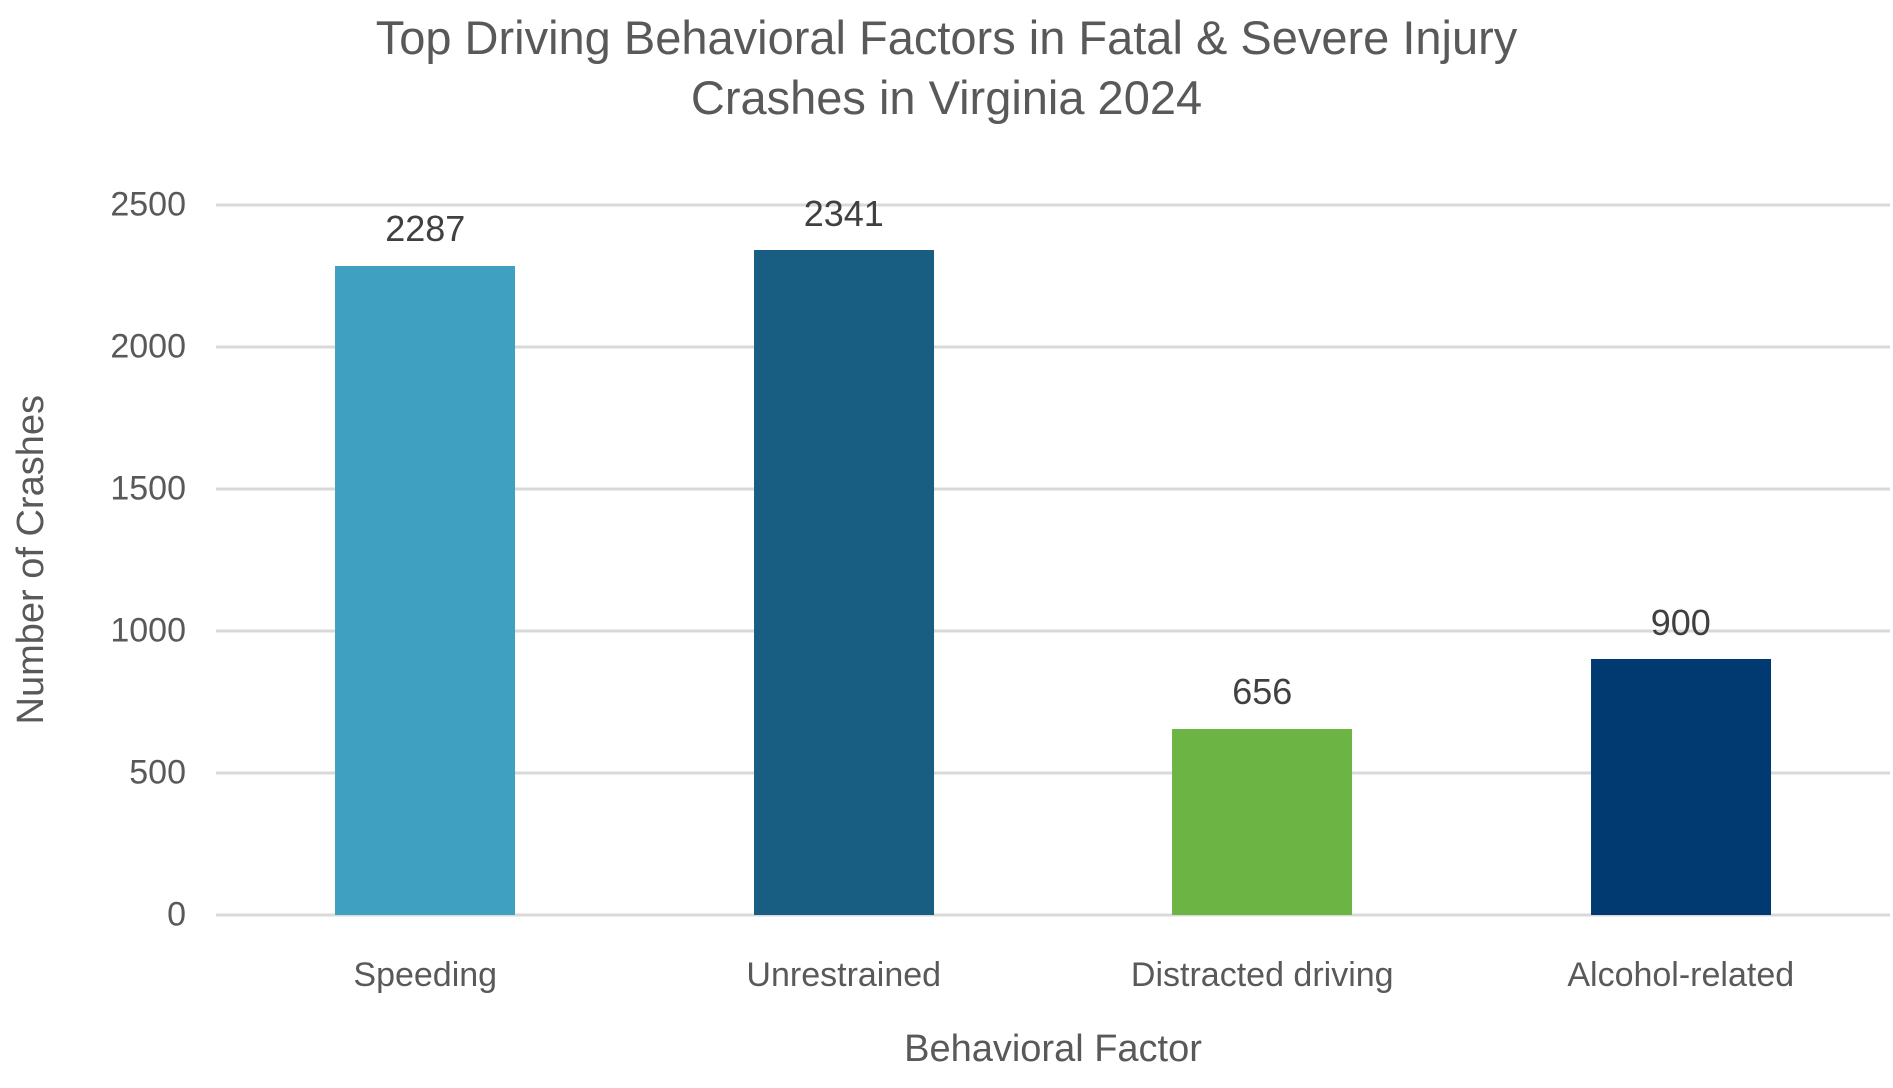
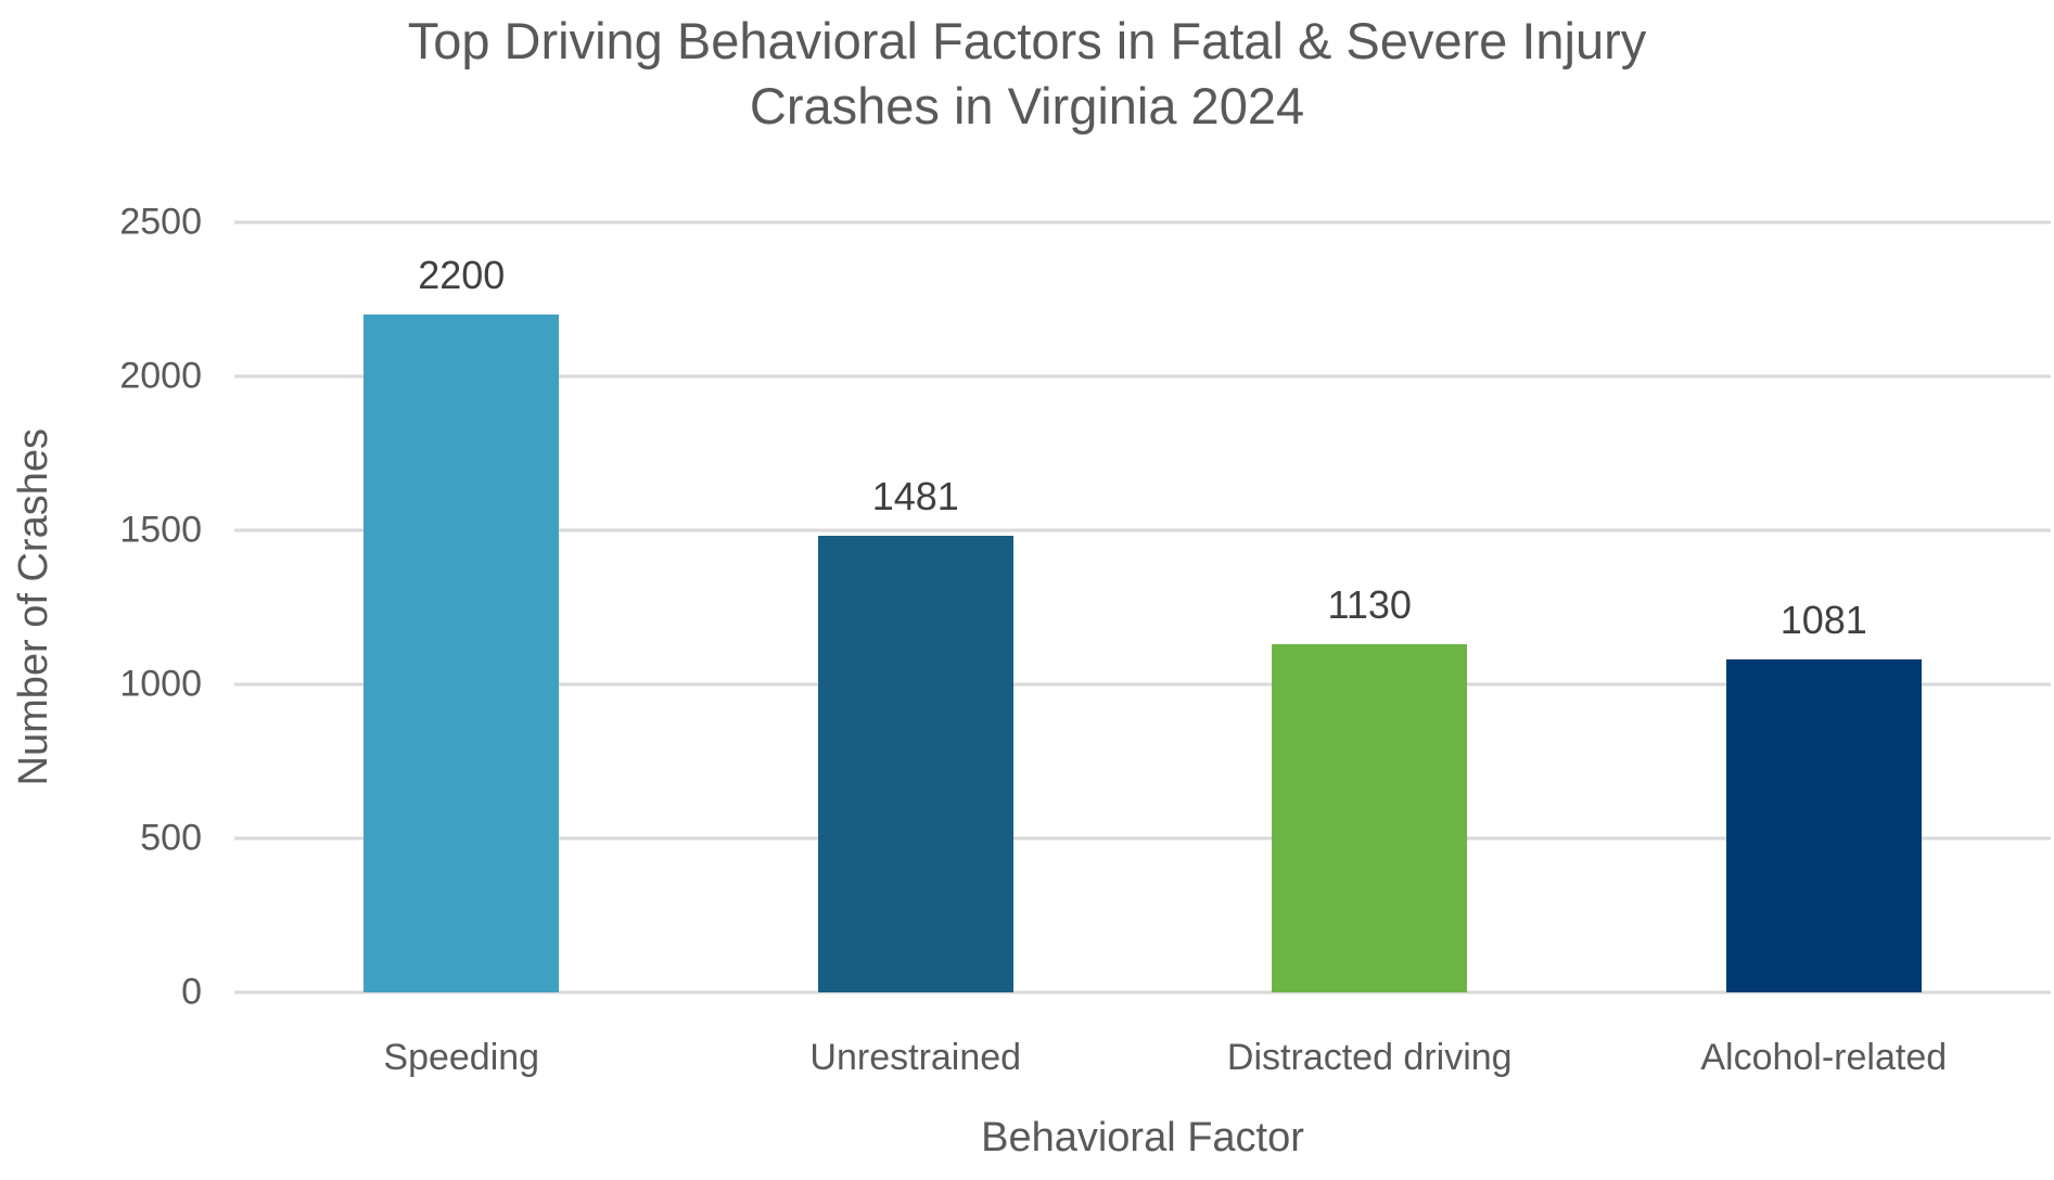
Speeding: 2287 -> 2200
Unrestrained: 2341 -> 1481
Distracted driving: 656 -> 1130
Alcohol-related: 900 -> 1081
